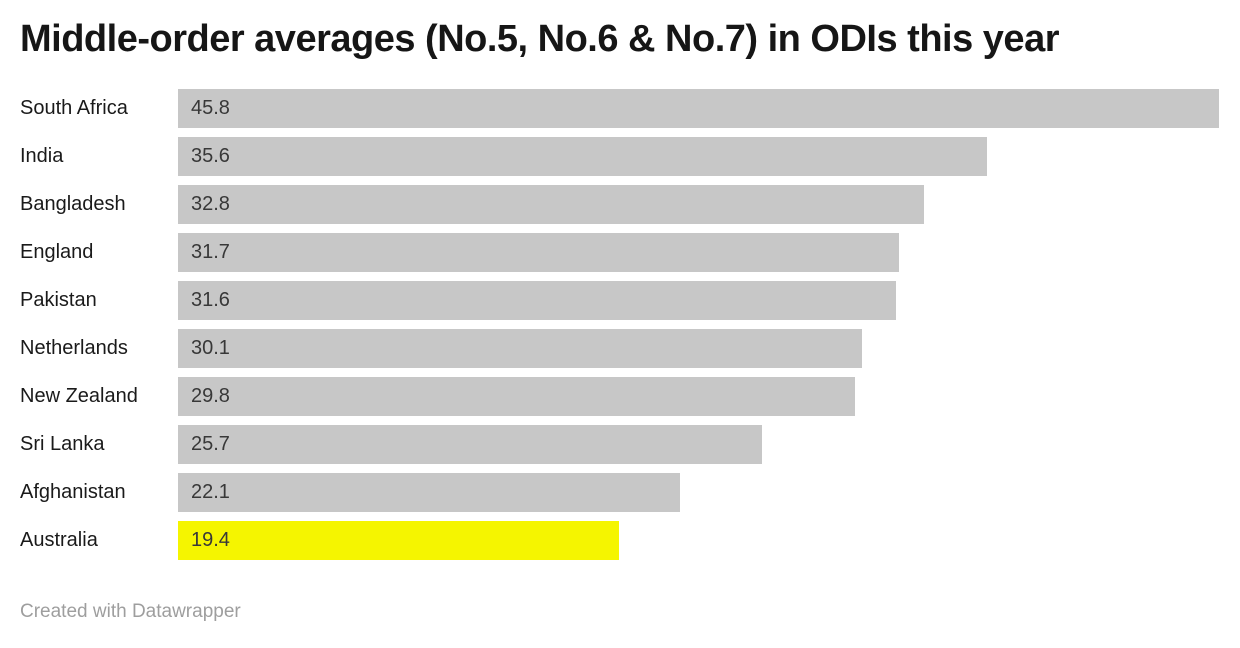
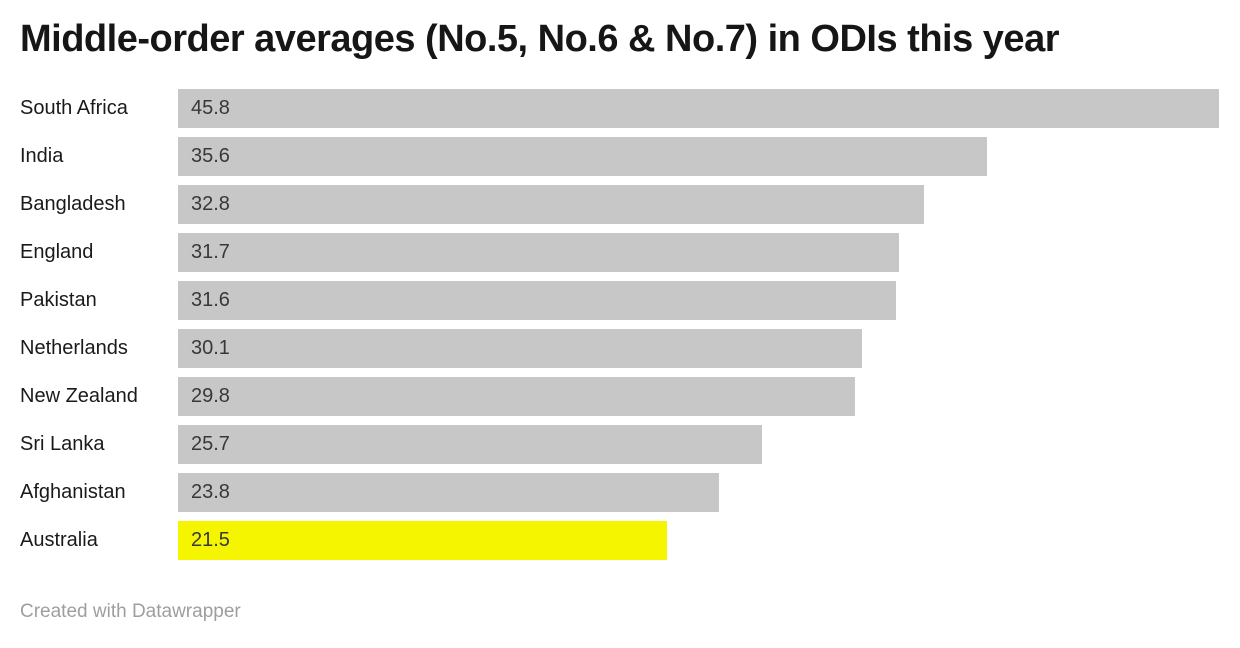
Afghanistan: 22.1 -> 23.8
Australia: 19.4 -> 21.5
